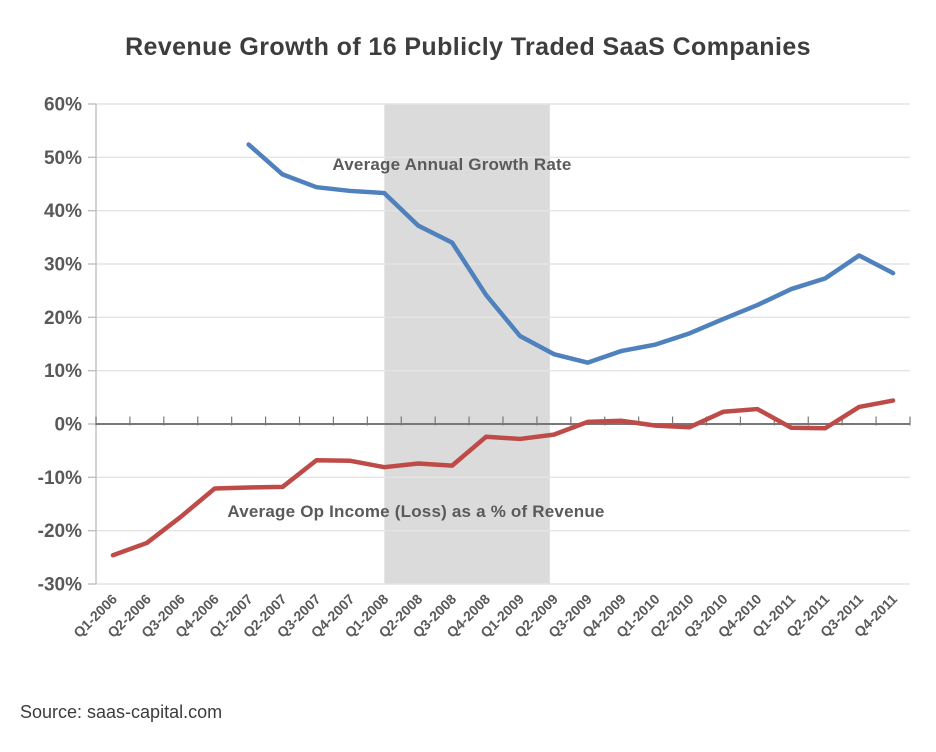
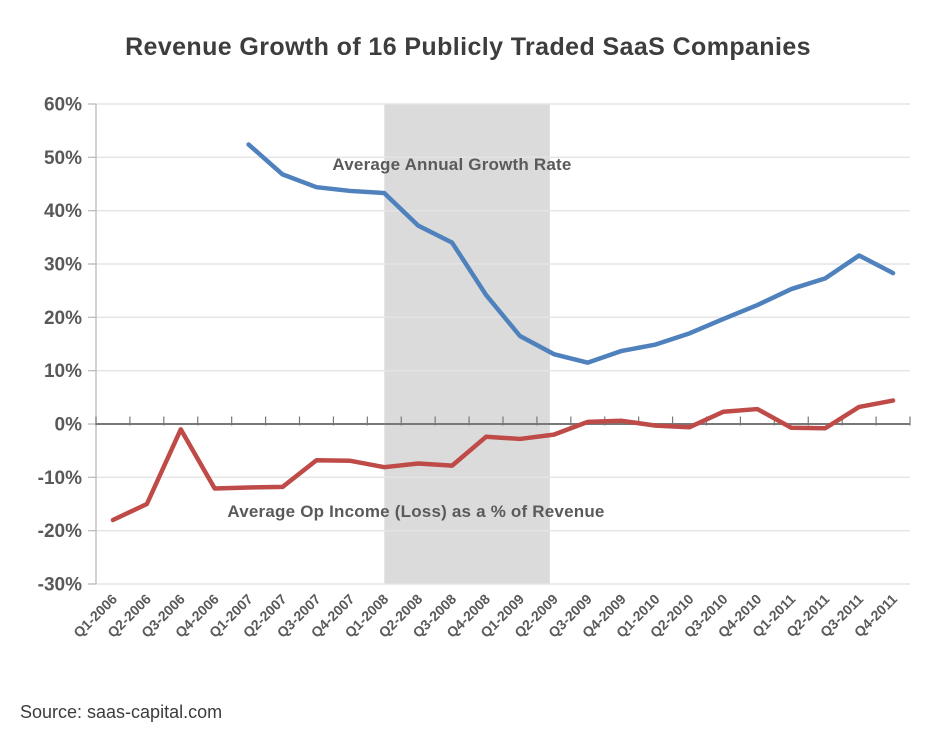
Average Op Income (Loss) as a % of Revenue/Q1-2006: -25% -> -18%
Average Op Income (Loss) as a % of Revenue/Q2-2006: -22% -> -15%
Average Op Income (Loss) as a % of Revenue/Q3-2006: -17% -> -1%
